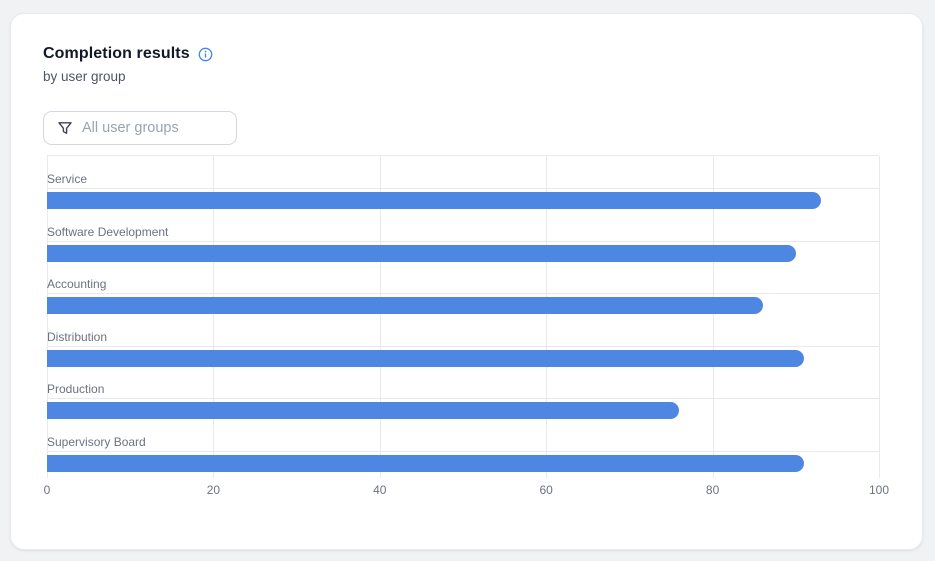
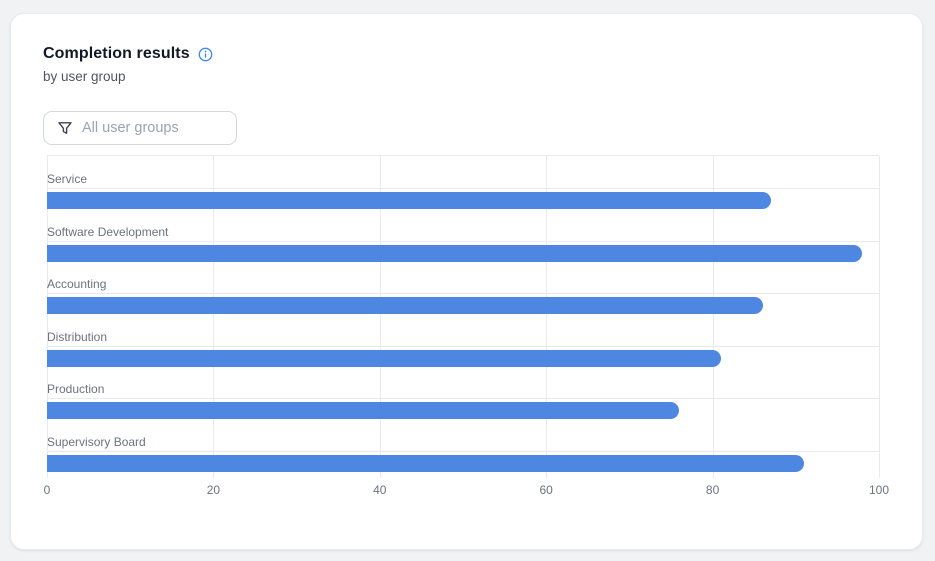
Service: 93 -> 87
Software Development: 90 -> 98
Distribution: 91 -> 81
